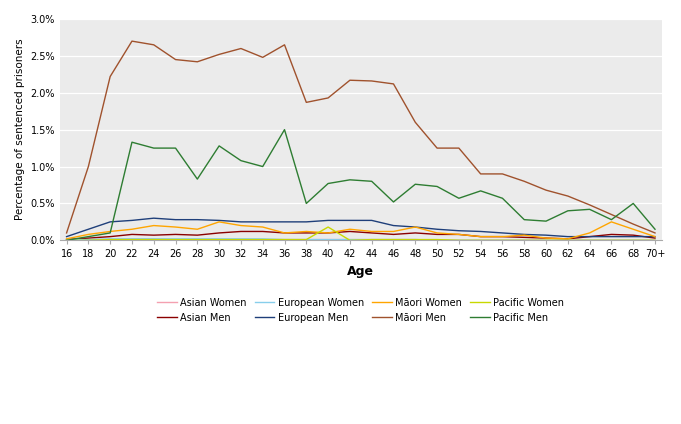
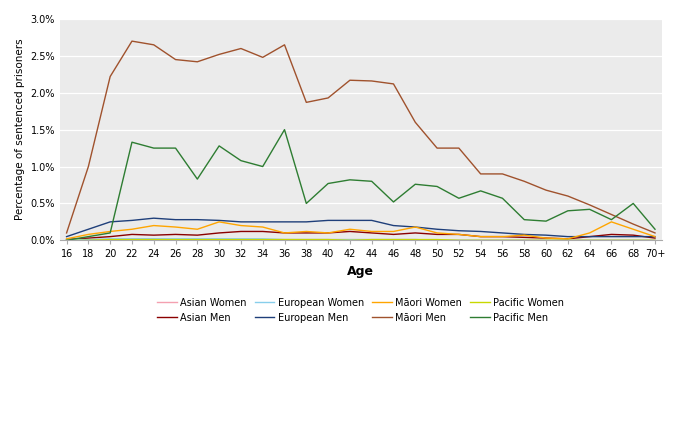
Pacific Women/40: 0.18% -> 0.01%
